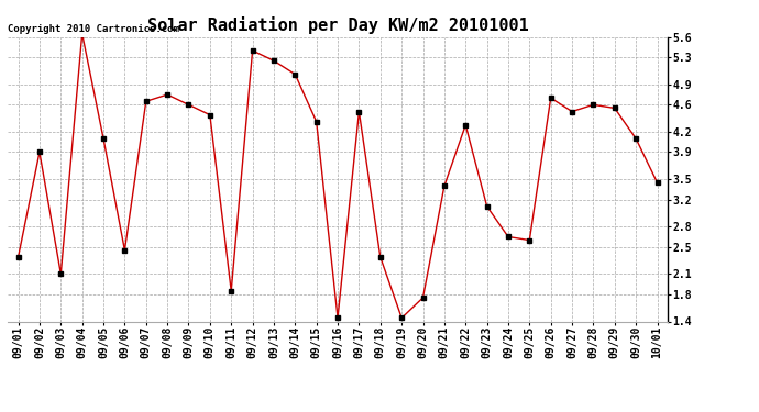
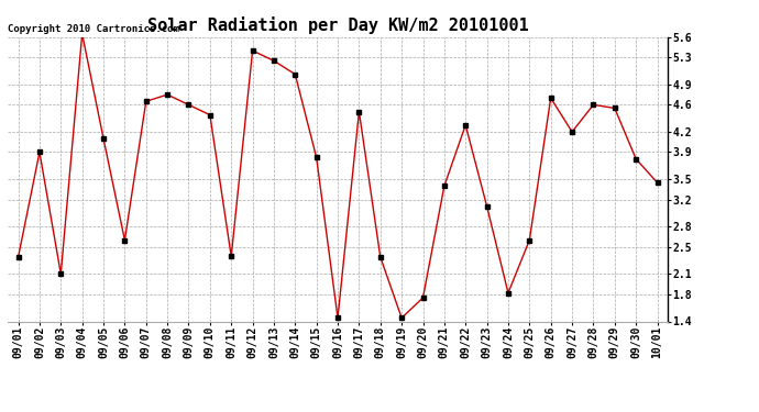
09/06: 2.45 -> 2.60
09/11: 1.85 -> 2.36
09/15: 4.35 -> 3.82
09/24: 2.65 -> 1.82
09/27: 4.50 -> 4.20
09/30: 4.10 -> 3.80
